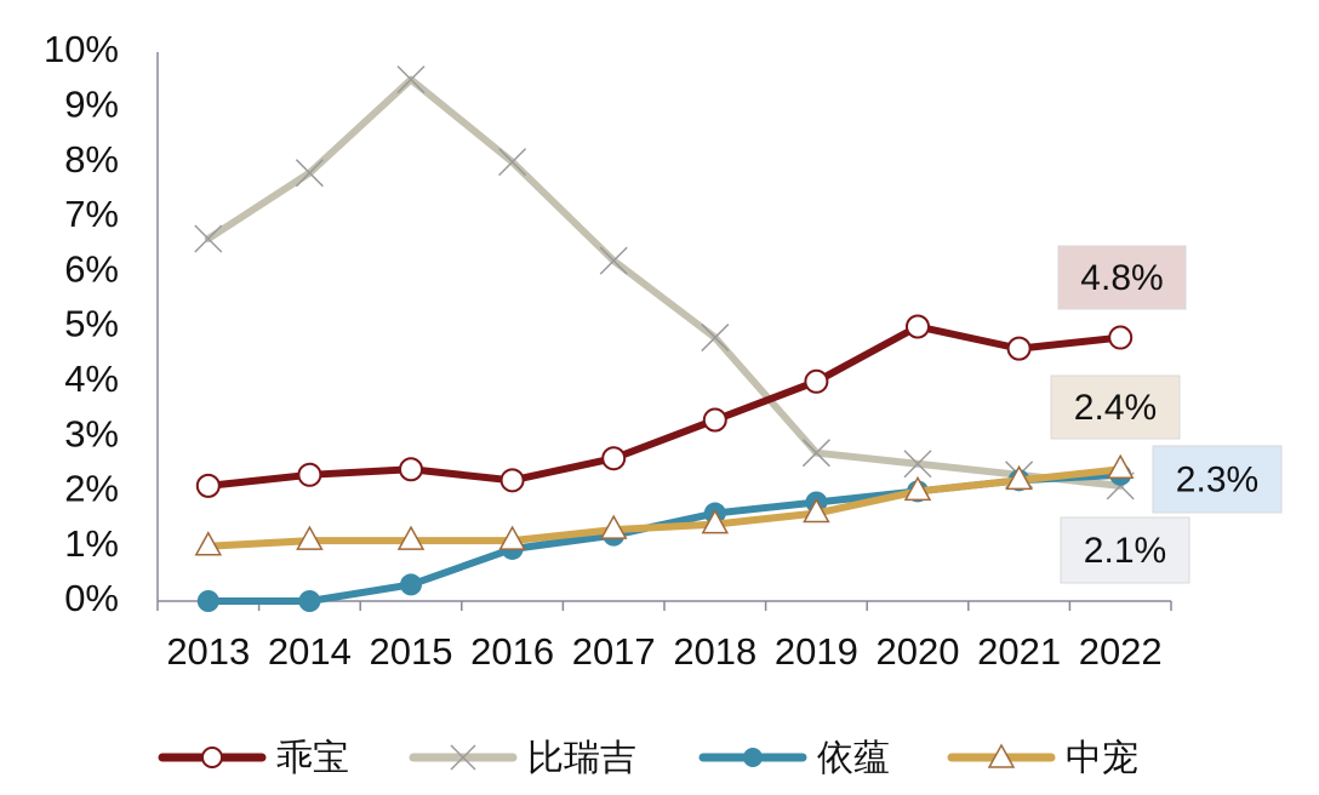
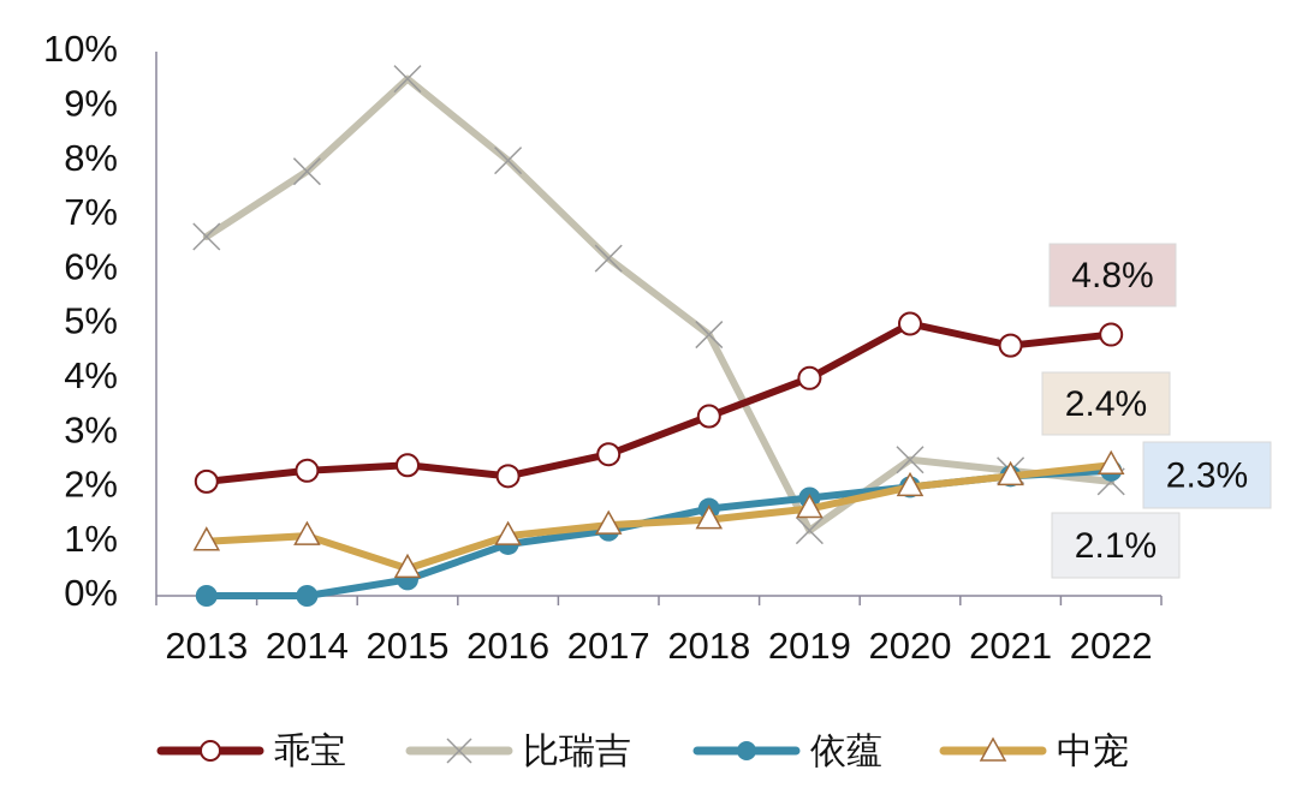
中宠/2015: 1.1% -> 0.5%
比瑞吉/2019: 2.7% -> 1.2%
